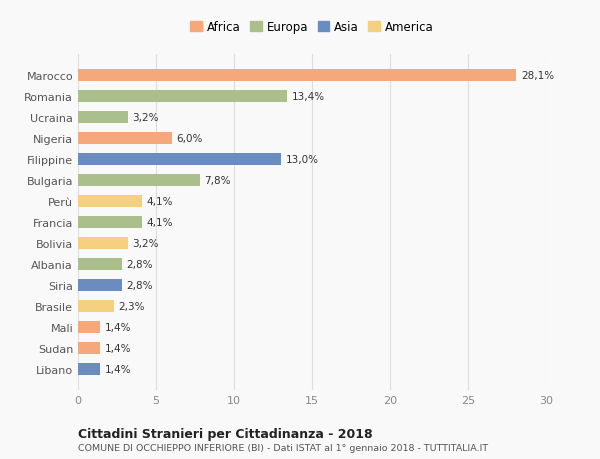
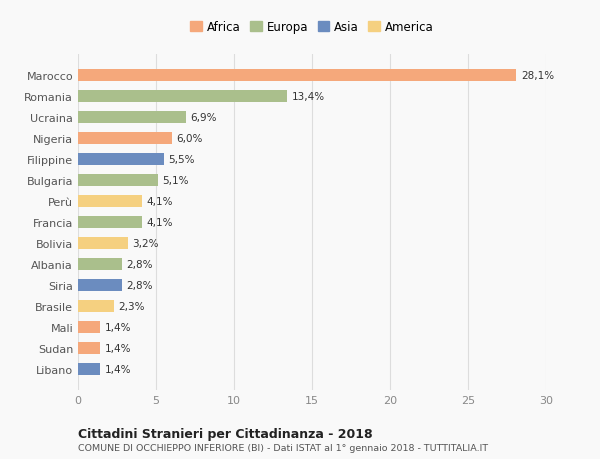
Ucraina: 3,2% -> 6,9%
Filippine: 13,0% -> 5,5%
Bulgaria: 7,8% -> 5,1%
